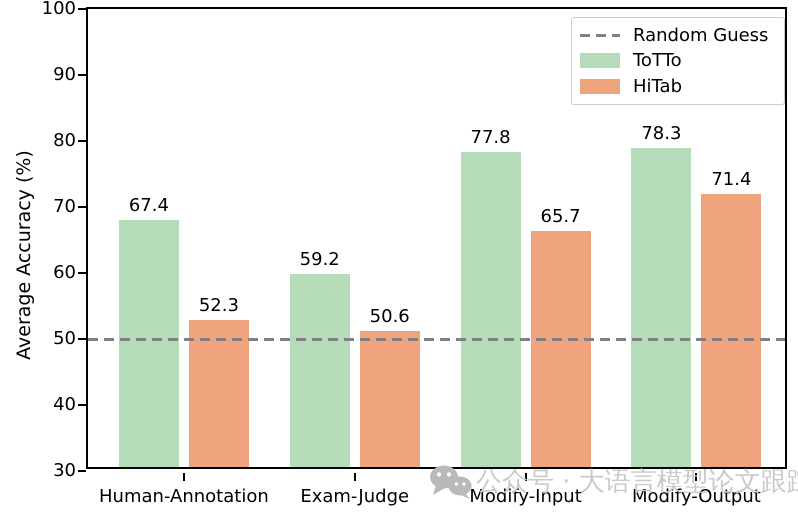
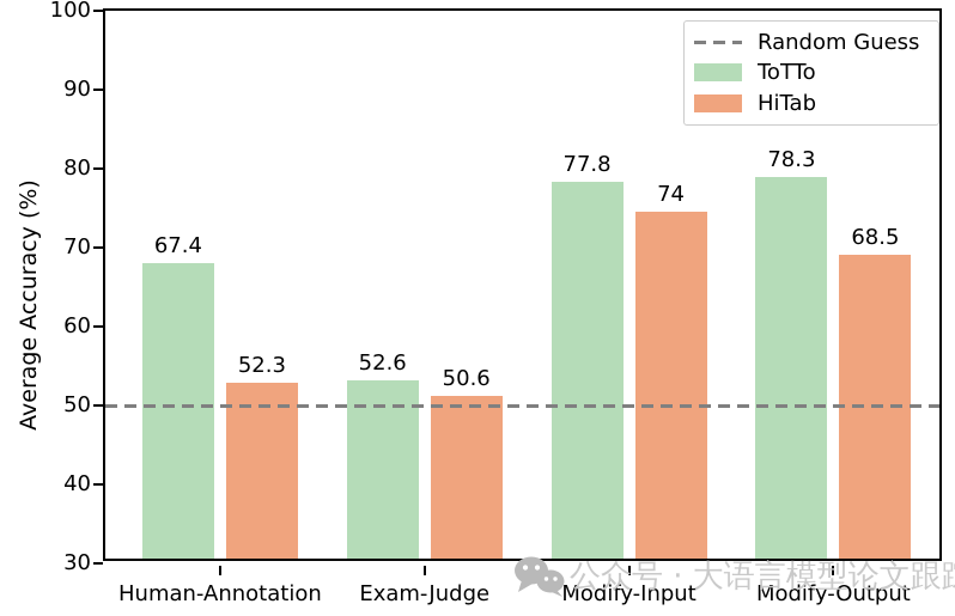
ToTTo/Exam-Judge: 59.2 -> 52.6
HiTab/Modify-Input: 65.7 -> 74
HiTab/Modify-Output: 71.4 -> 68.5
